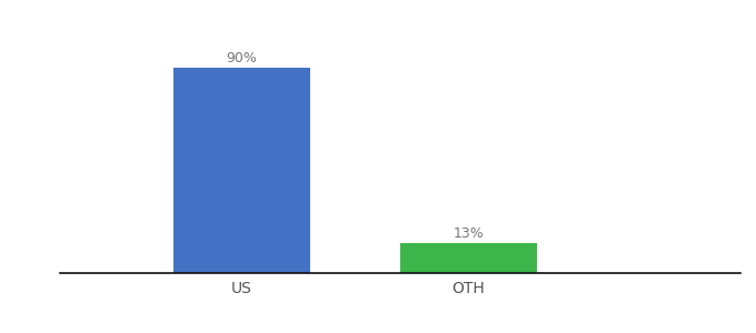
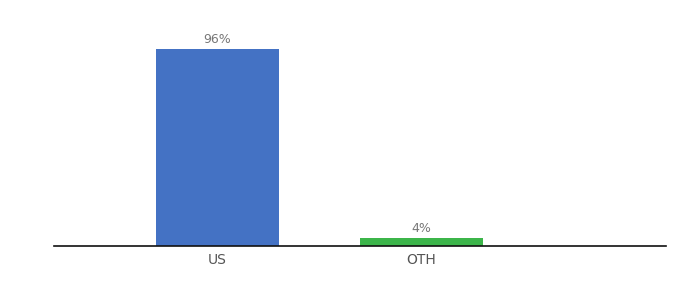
US: 90% -> 96%
OTH: 13% -> 4%
